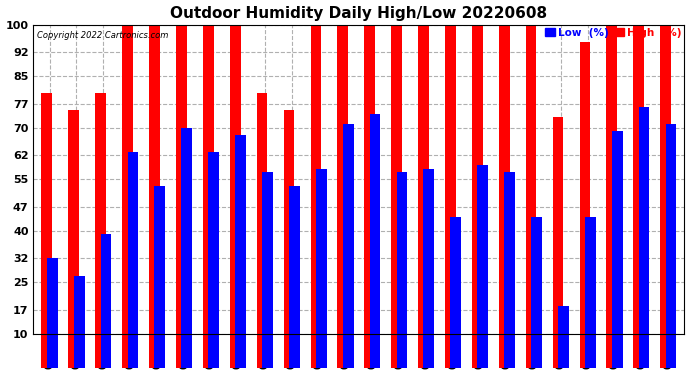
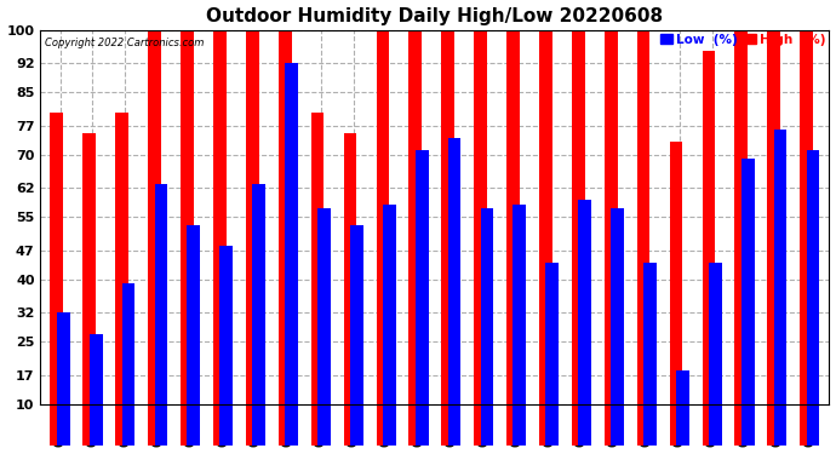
Low (%)/05/20: 70 -> 48
Low (%)/05/22: 68 -> 92
